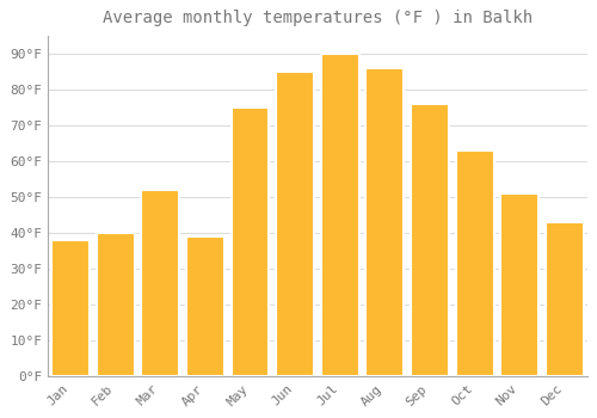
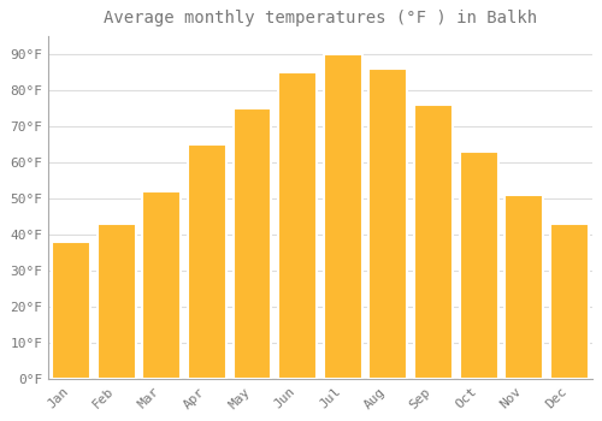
Feb: 40°F -> 43°F
Apr: 39°F -> 65°F
